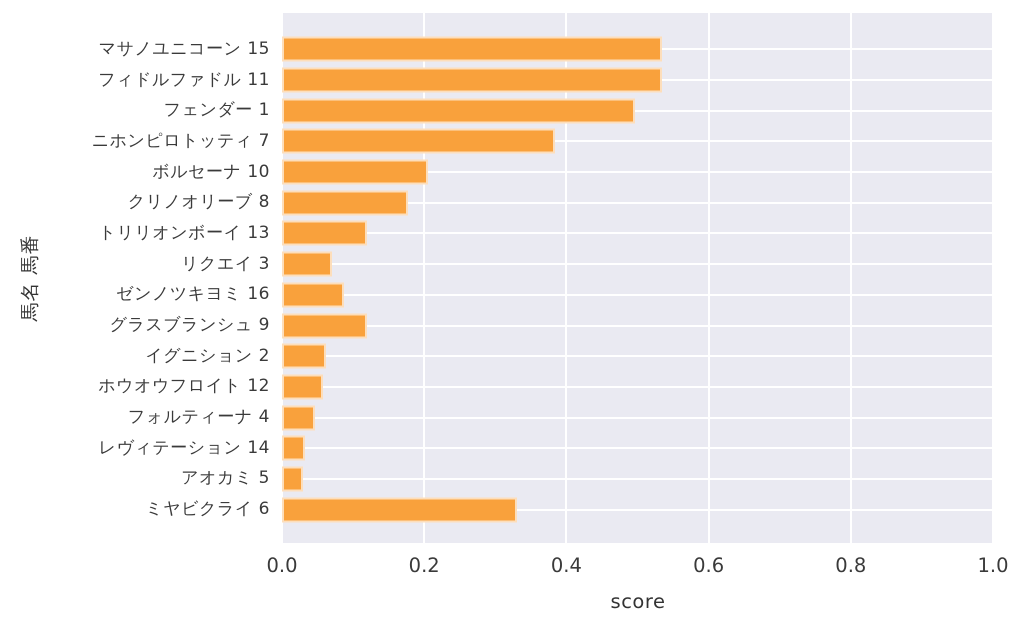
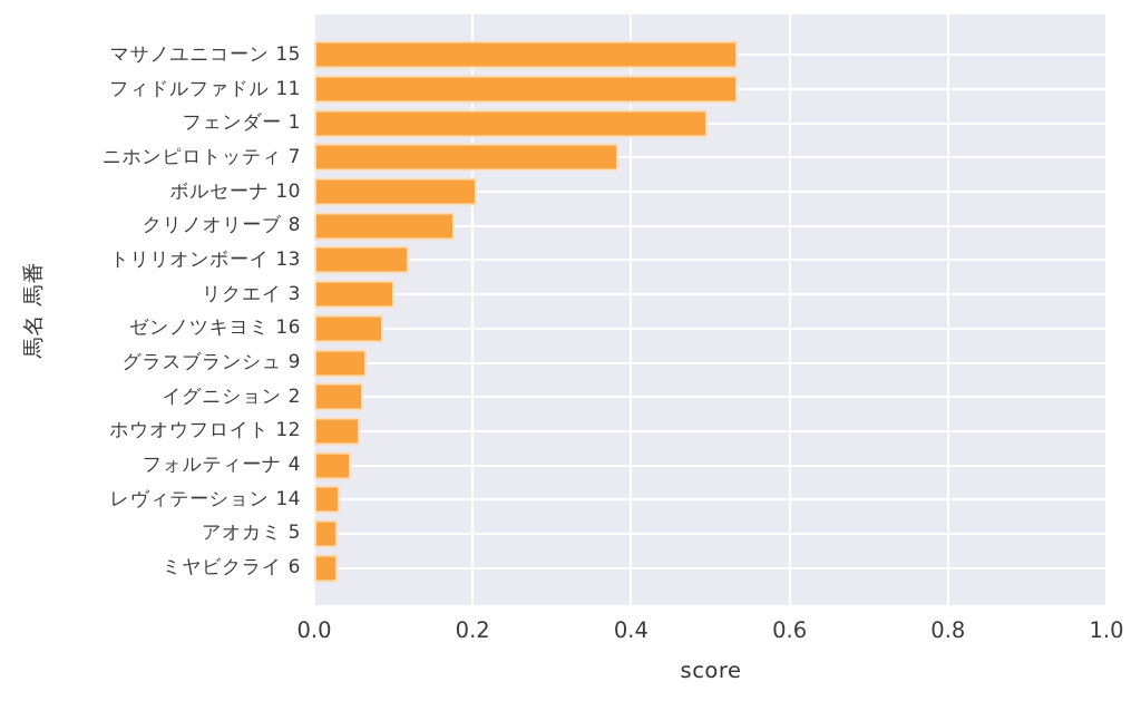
リクエイ 3: 0.07 -> 0.10
グラスブランシュ 9: 0.12 -> 0.07
ミヤビクライ 6: 0.33 -> 0.03
